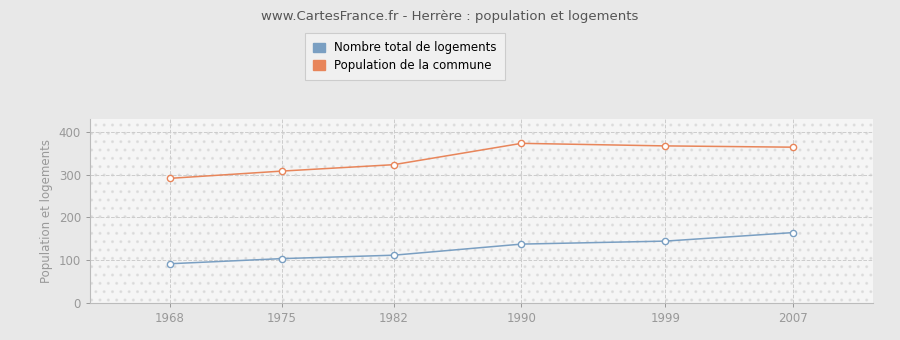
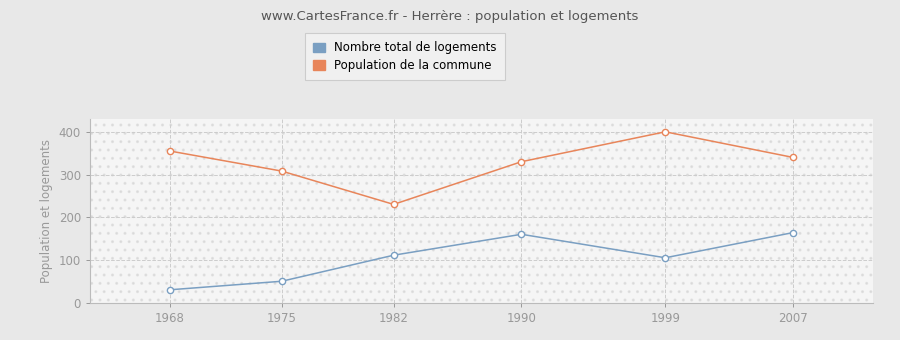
Nombre total de logements/1968: 91 -> 30
Population de la commune/1968: 291 -> 355
Nombre total de logements/1975: 103 -> 50
Population de la commune/1982: 323 -> 230
Nombre total de logements/1990: 137 -> 160
Population de la commune/1990: 373 -> 330
Nombre total de logements/1999: 144 -> 105
Population de la commune/1999: 367 -> 400
Population de la commune/2007: 364 -> 340
